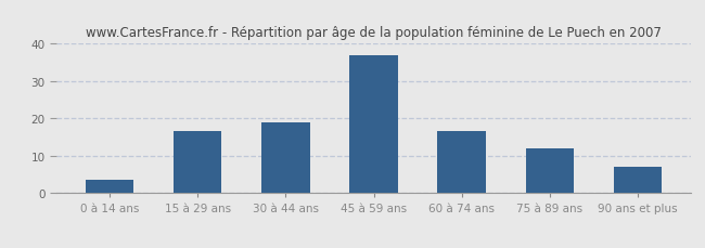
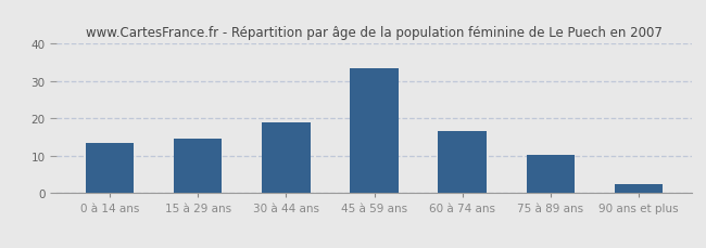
0 à 14 ans: 3.5 -> 13.5
15 à 29 ans: 16.5 -> 14.5
45 à 59 ans: 37.0 -> 33.5
75 à 89 ans: 12.0 -> 10.2
90 ans et plus: 7.0 -> 2.3
